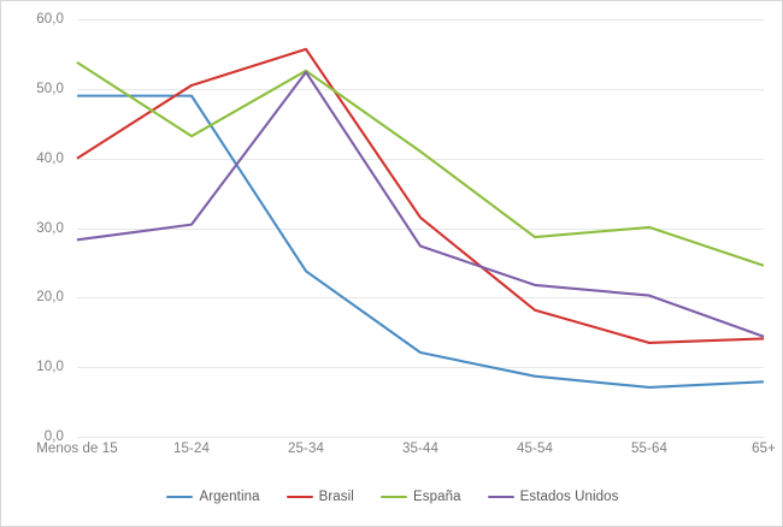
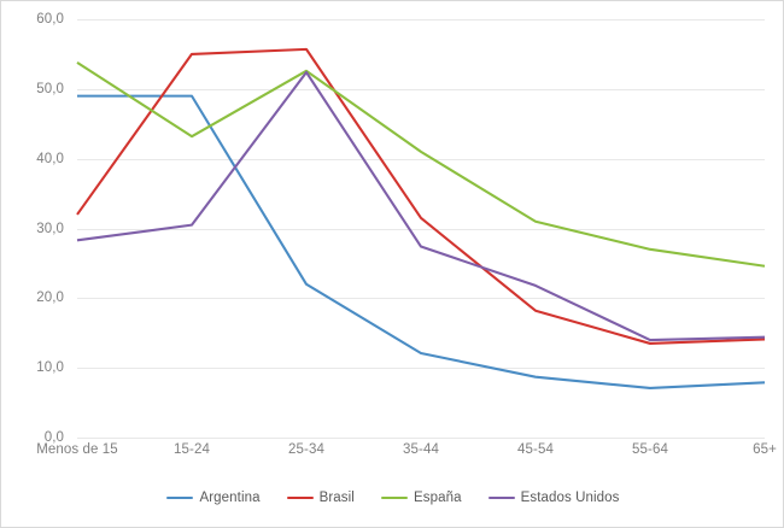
Brasil/Menos de 15: 40 -> 32
Brasil/15-24: 50 -> 55
Argentina/25-34: 24 -> 22
España/45-54: 29 -> 31
España/55-64: 30 -> 27
Estados Unidos/55-64: 20 -> 14
